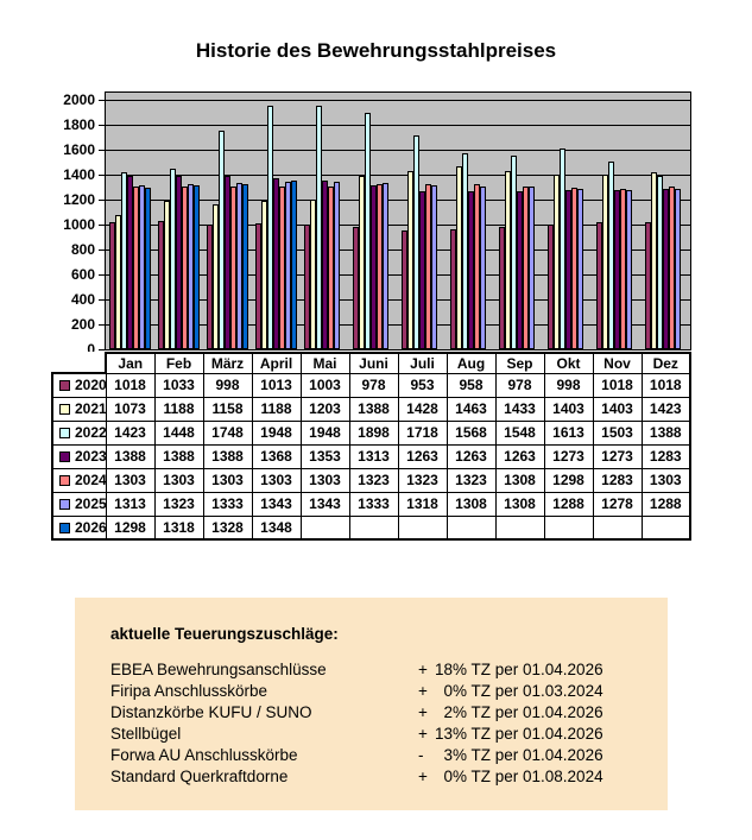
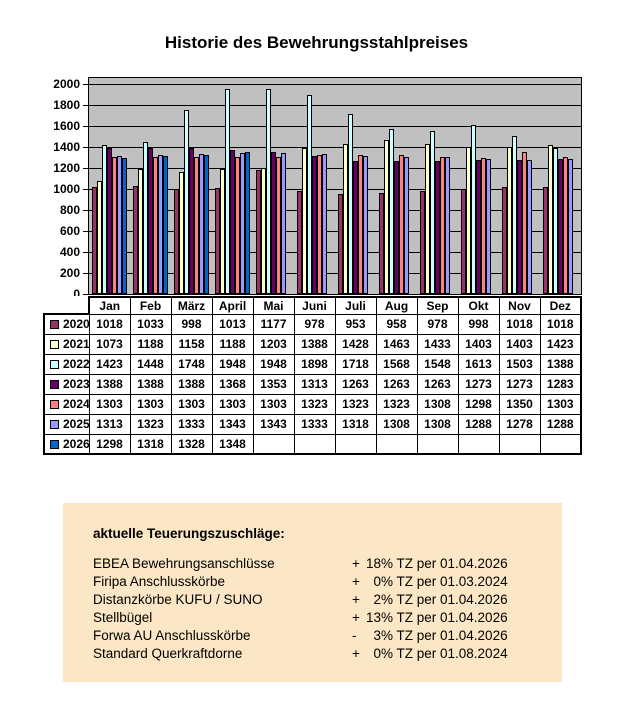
2020/Mai: 1003 -> 1177
2024/Nov: 1283 -> 1350
